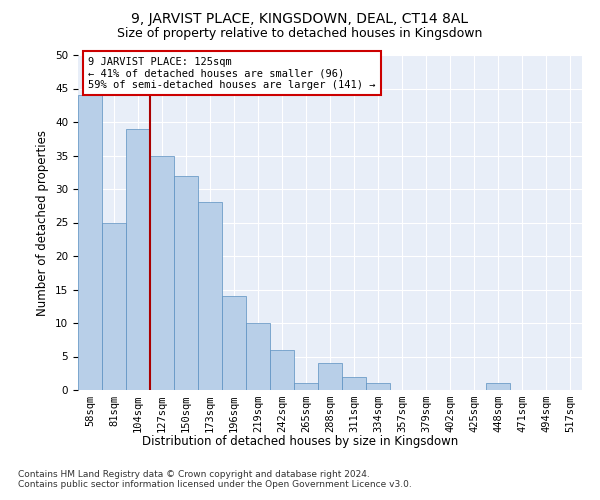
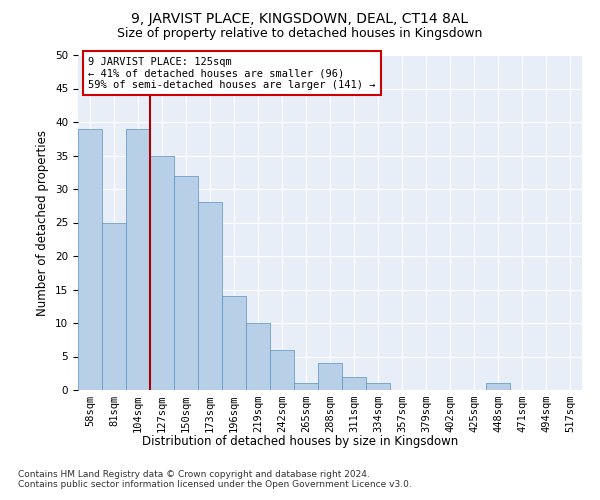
58sqm: 44 -> 39
